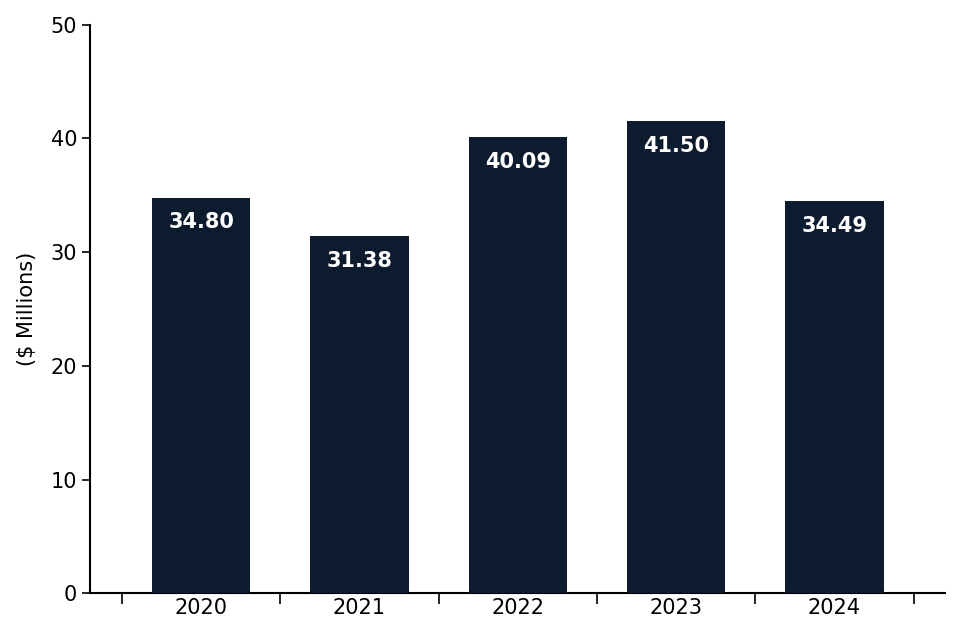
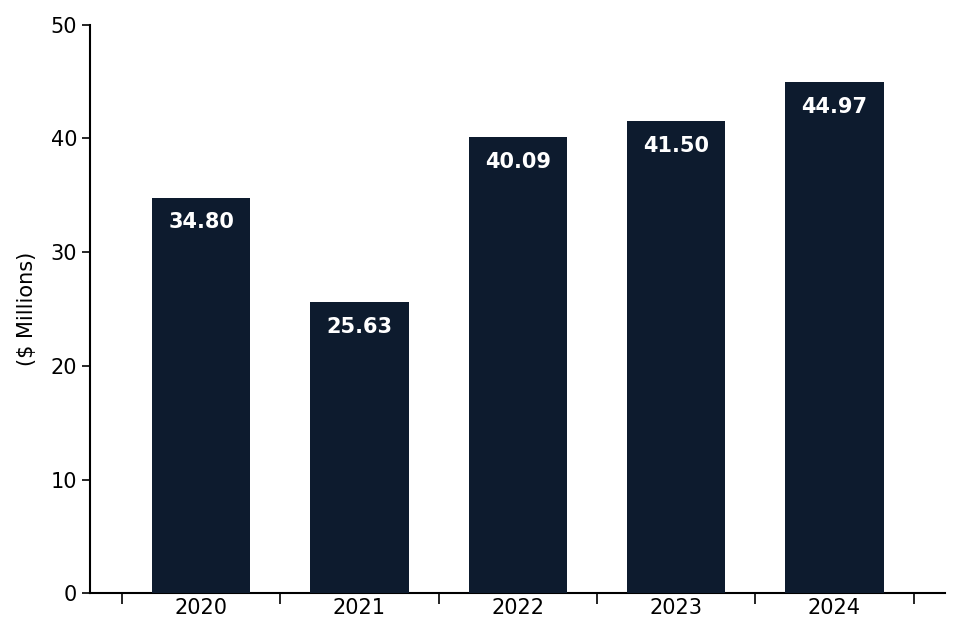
2021: 31.38 -> 25.63
2024: 34.49 -> 44.97
